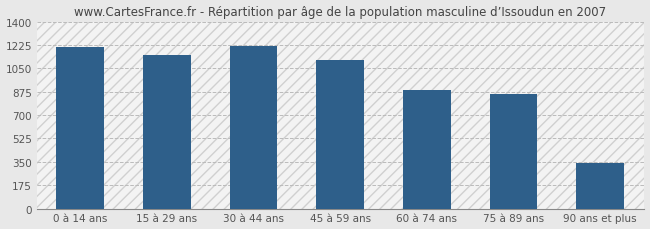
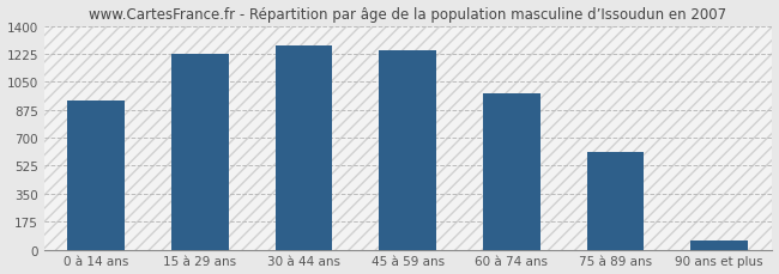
0 à 14 ans: 1210 -> 930
15 à 29 ans: 1150 -> 1220
30 à 44 ans: 1220 -> 1280
45 à 59 ans: 1110 -> 1250
60 à 74 ans: 890 -> 980
75 à 89 ans: 860 -> 610
90 ans et plus: 340 -> 60
